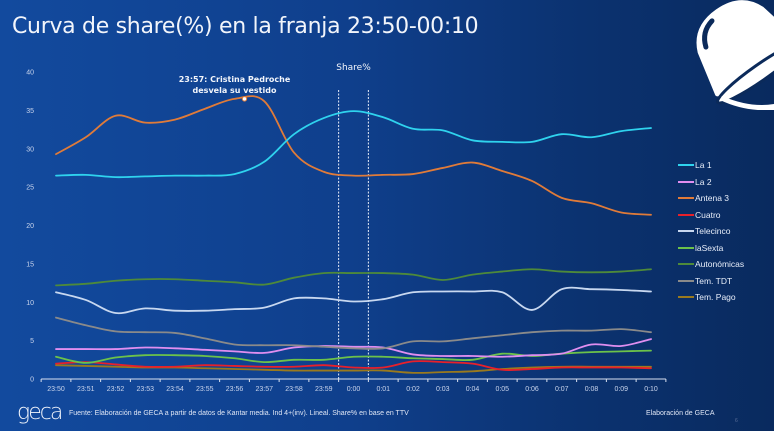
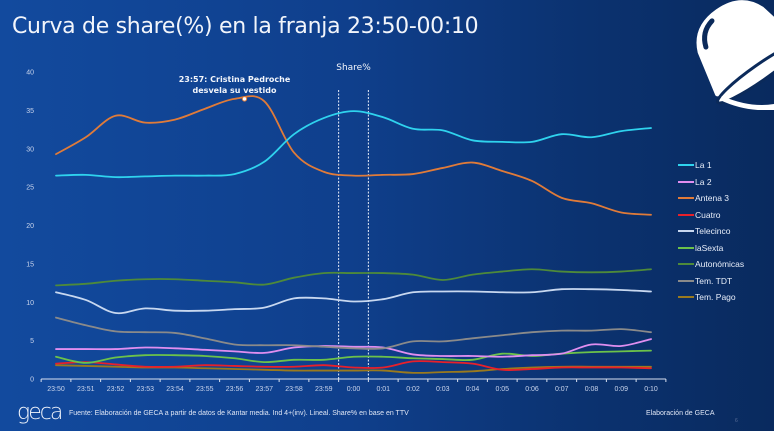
Telecinco/0:06: 9 -> 11
